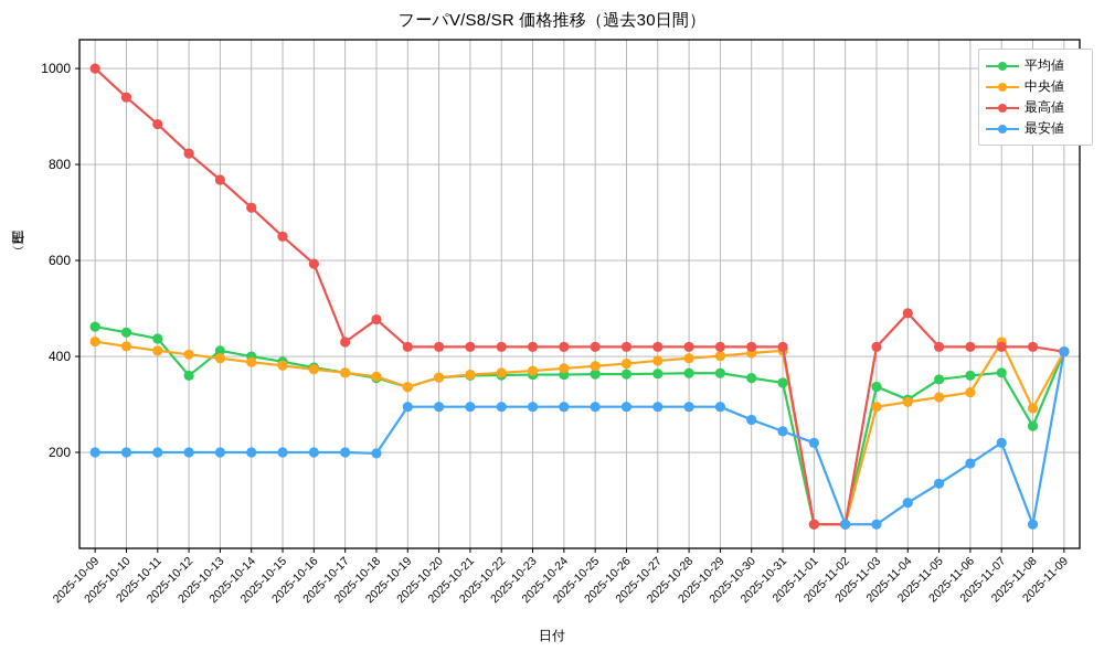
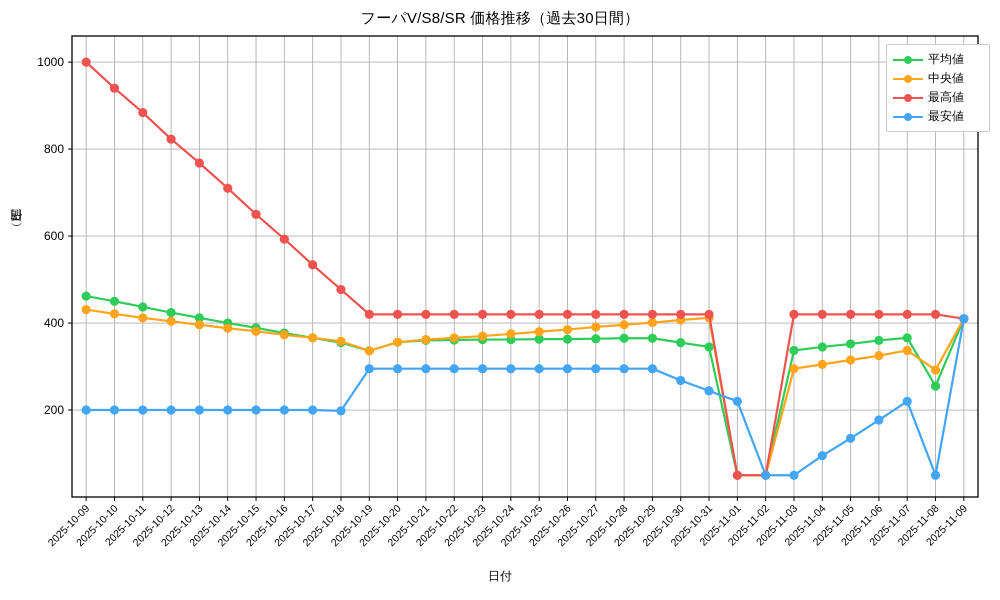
平均値/2025-10-12: 360 -> 420
最高値/2025-10-17: 430 -> 530
平均値/2025-11-04: 310 -> 340
最高値/2025-11-04: 490 -> 420
中央値/2025-11-07: 430 -> 340
